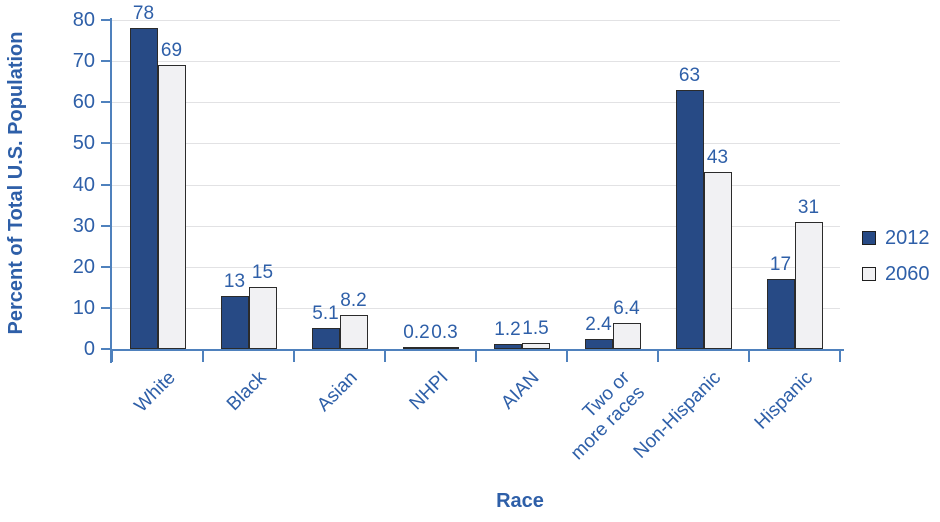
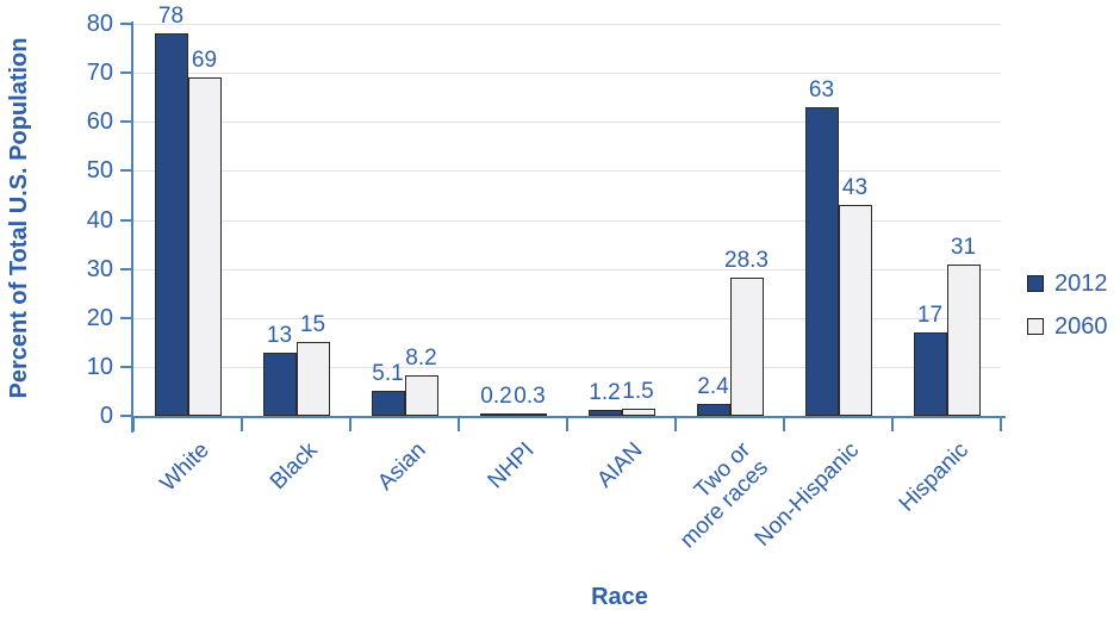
2060/Two or more races: 6.4 -> 28.3
